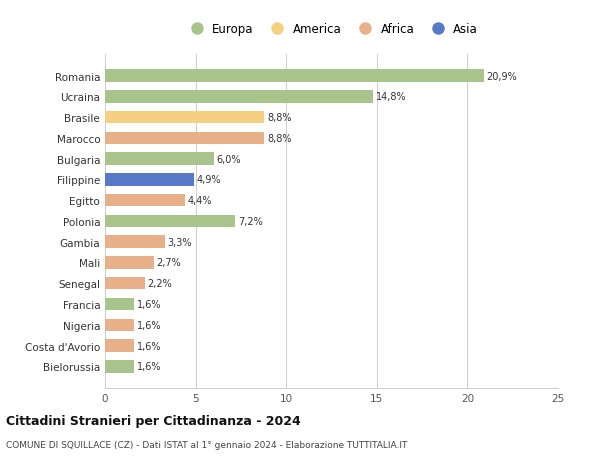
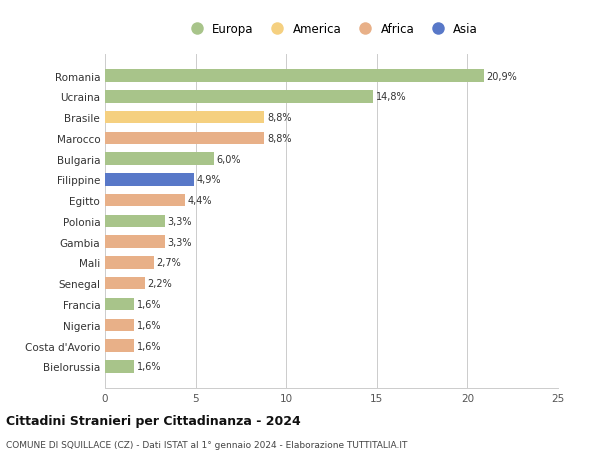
Polonia: 7,2% -> 3,3%
